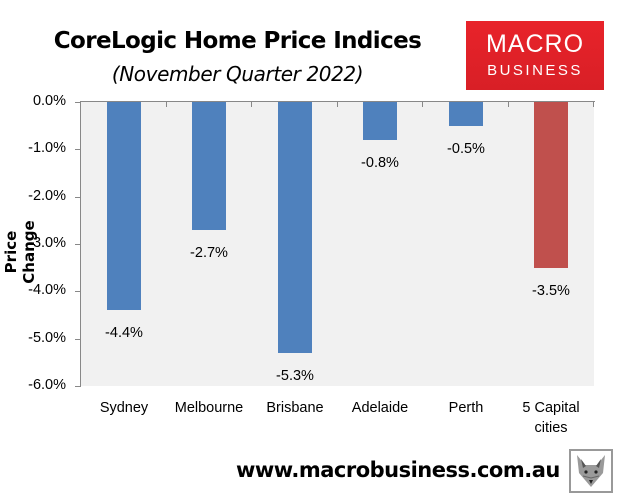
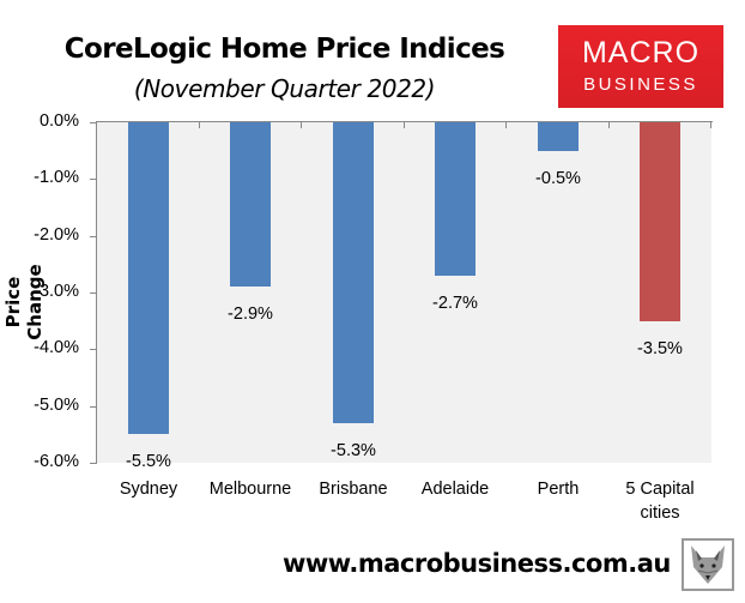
Sydney: -4.4% -> -5.5%
Melbourne: -2.7% -> -2.9%
Adelaide: -0.8% -> -2.7%
